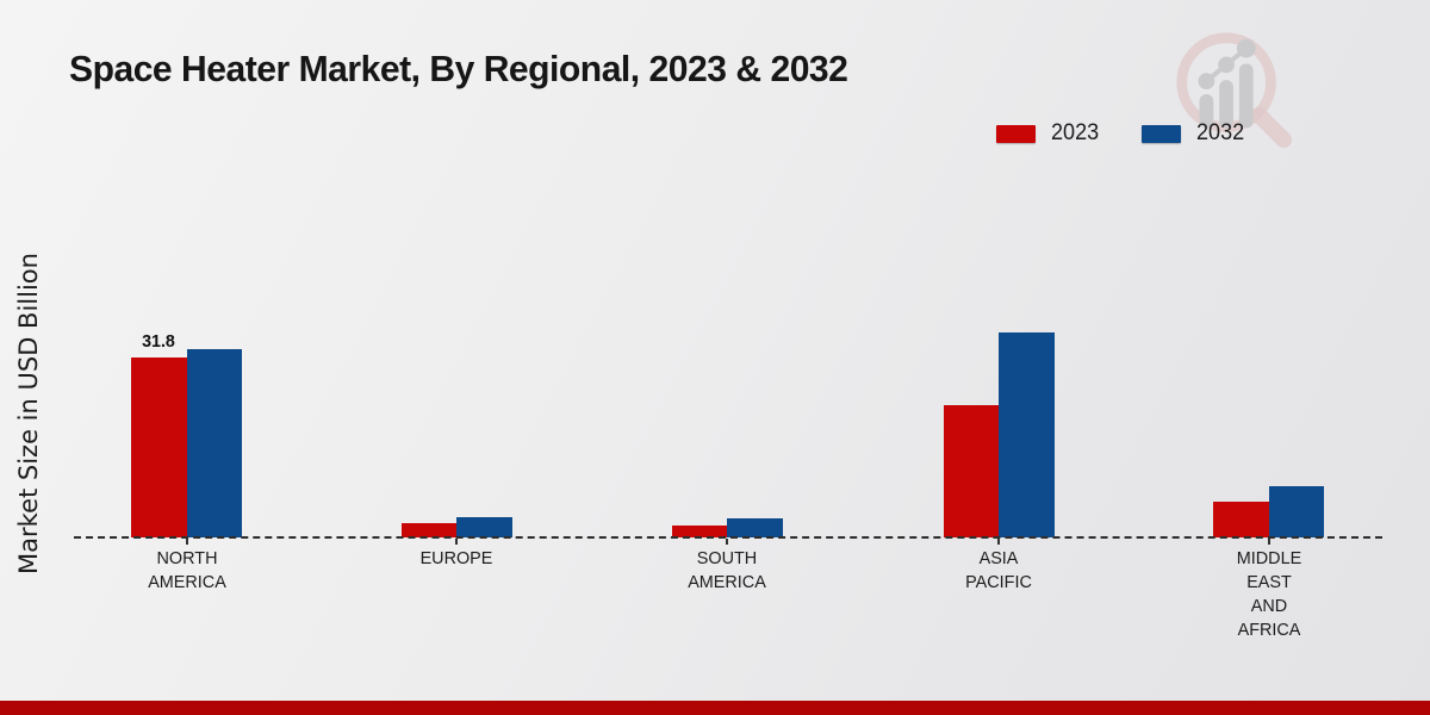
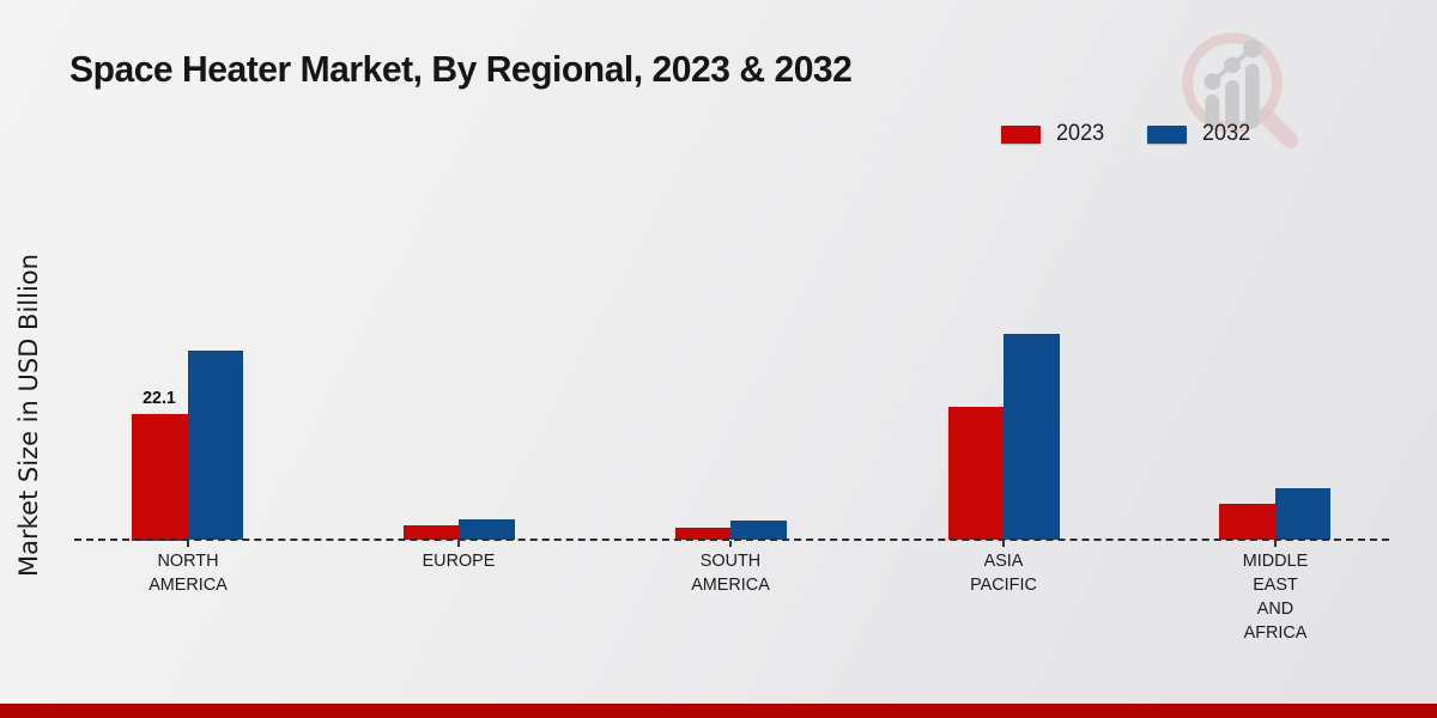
2023/NORTH AMERICA: 31.8 -> 22.1
